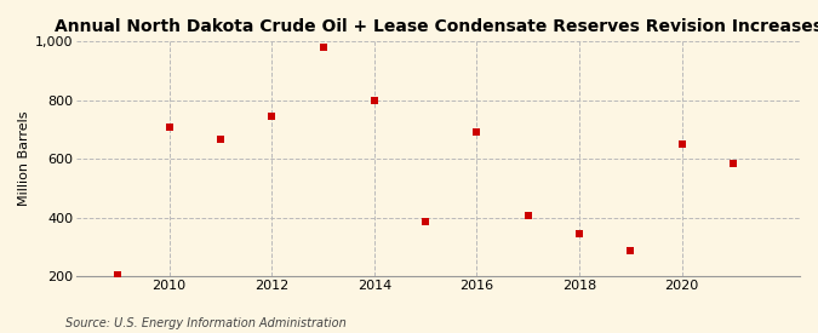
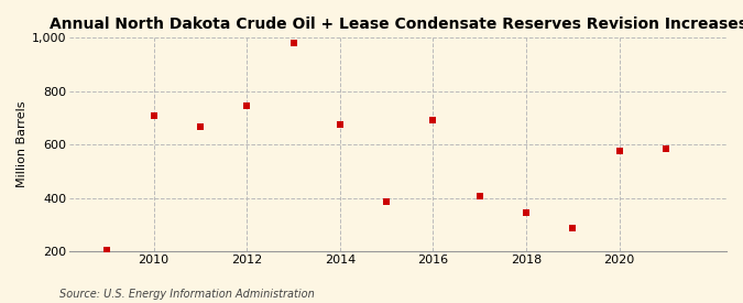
2014: 800 -> 675
2020: 650 -> 575
